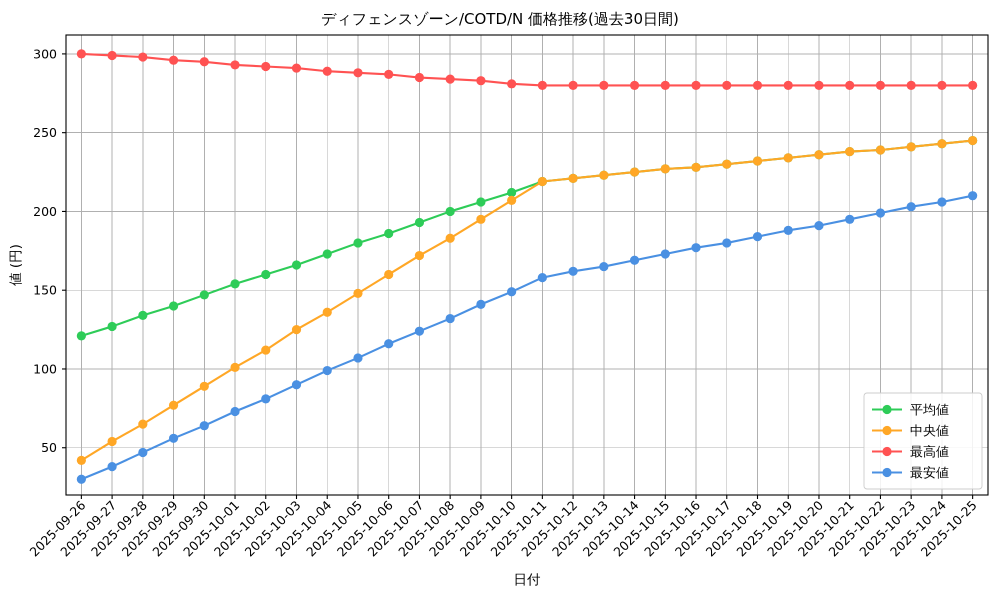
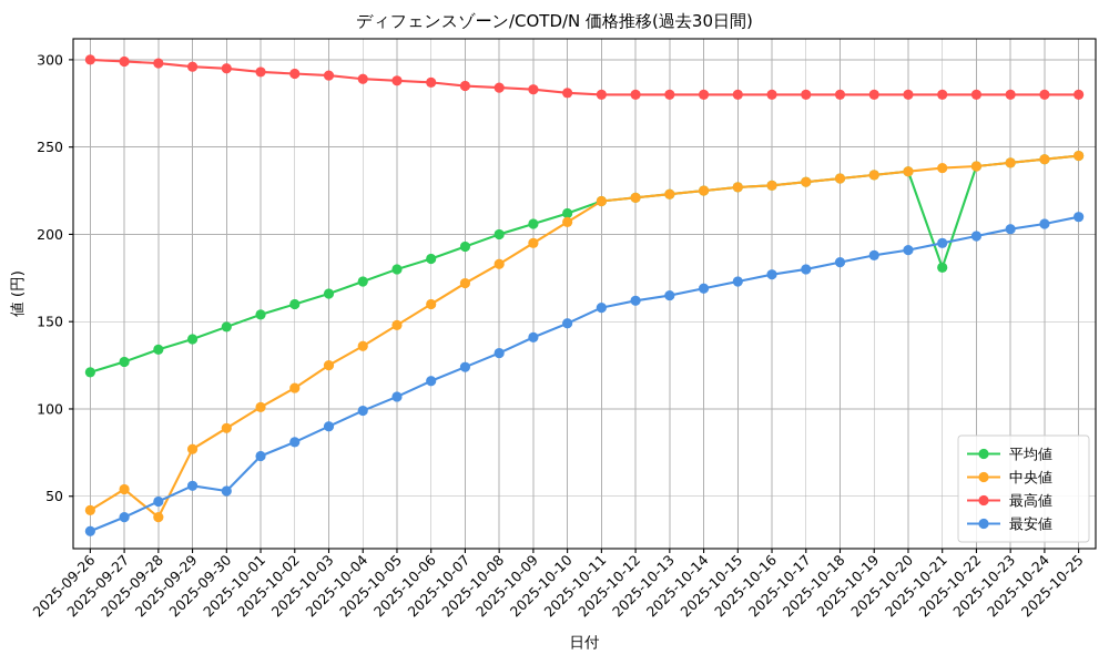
中央値/2025-09-28: 65 -> 38
最安値/2025-09-30: 64 -> 53
平均値/2025-10-21: 238 -> 181
